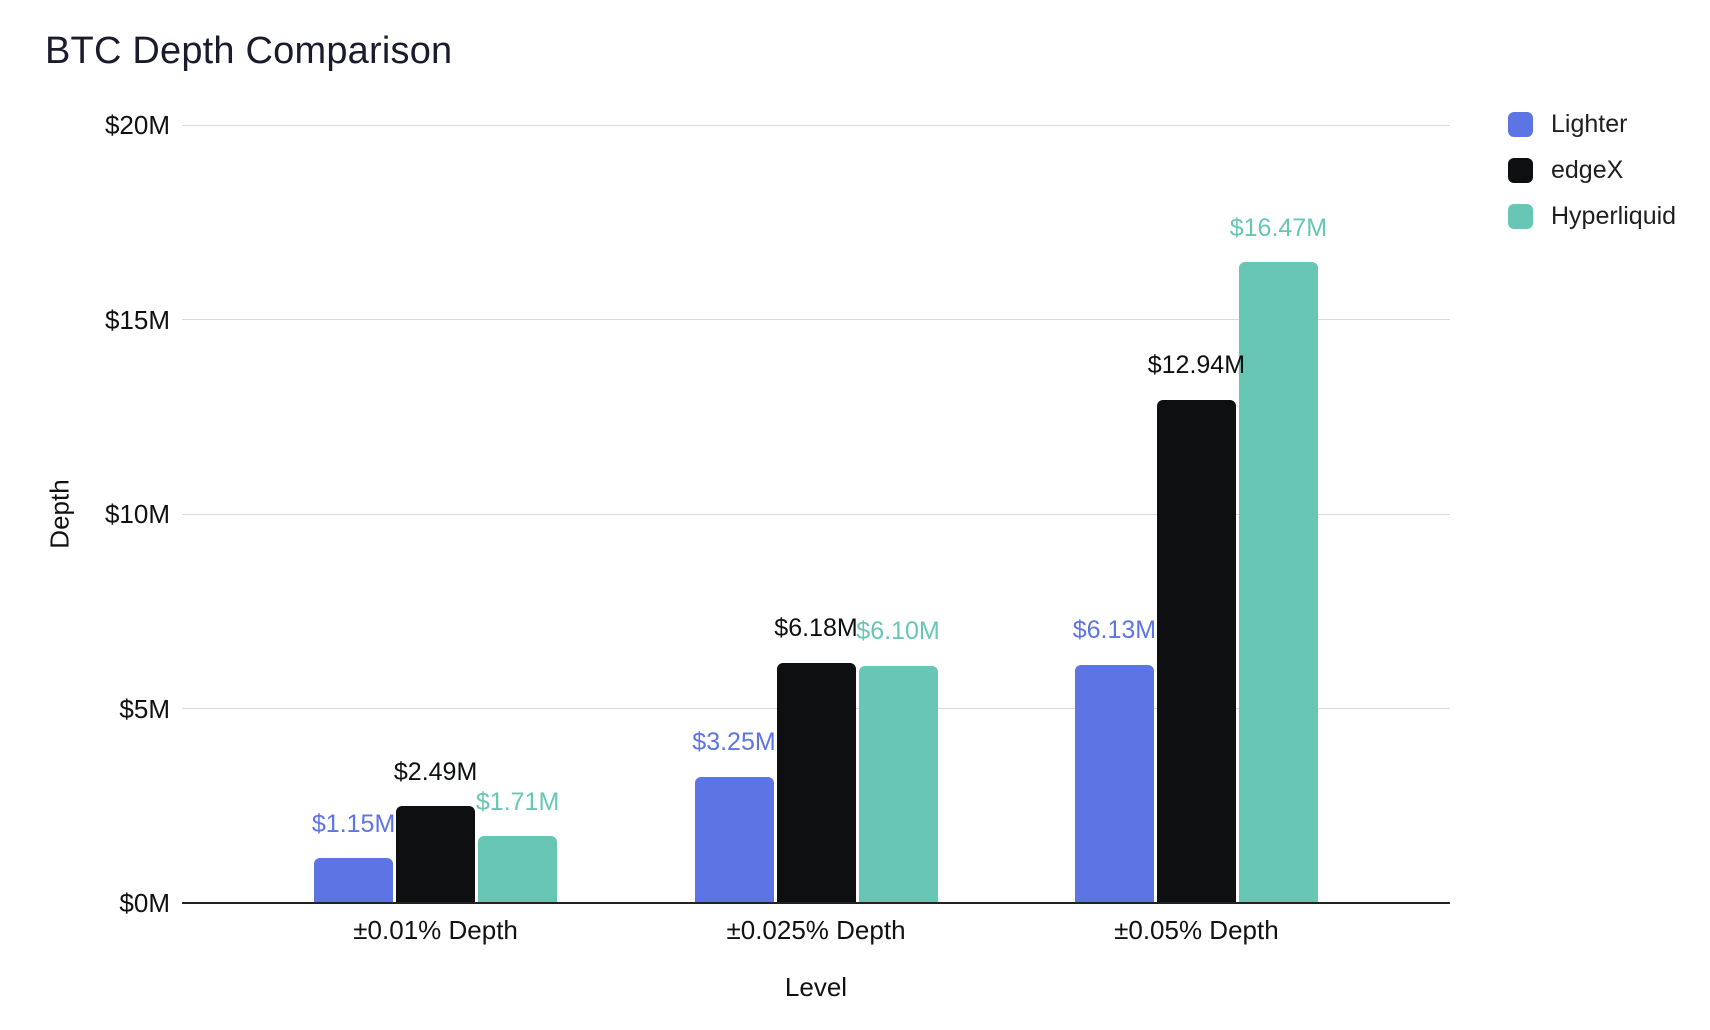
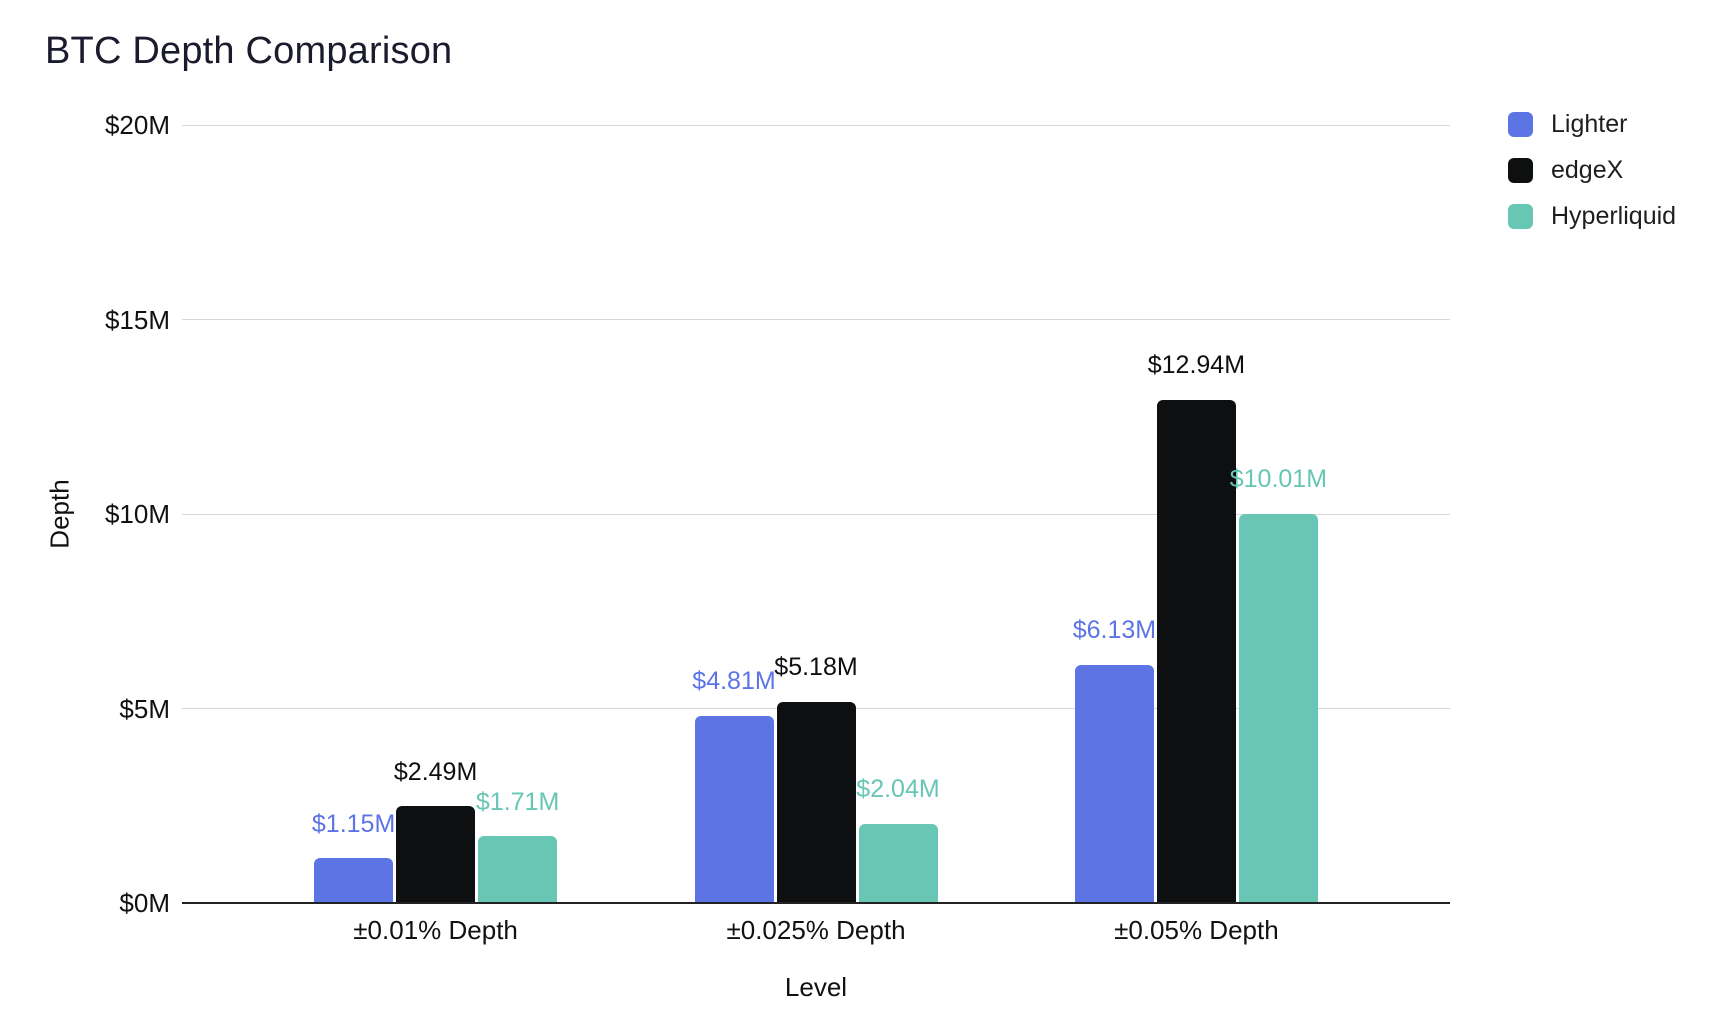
Lighter/±0.025% Depth: $3.25M -> $4.81M
edgeX/±0.025% Depth: $6.18M -> $5.18M
Hyperliquid/±0.025% Depth: $6.10M -> $2.04M
Hyperliquid/±0.05% Depth: $16.47M -> $10.01M
